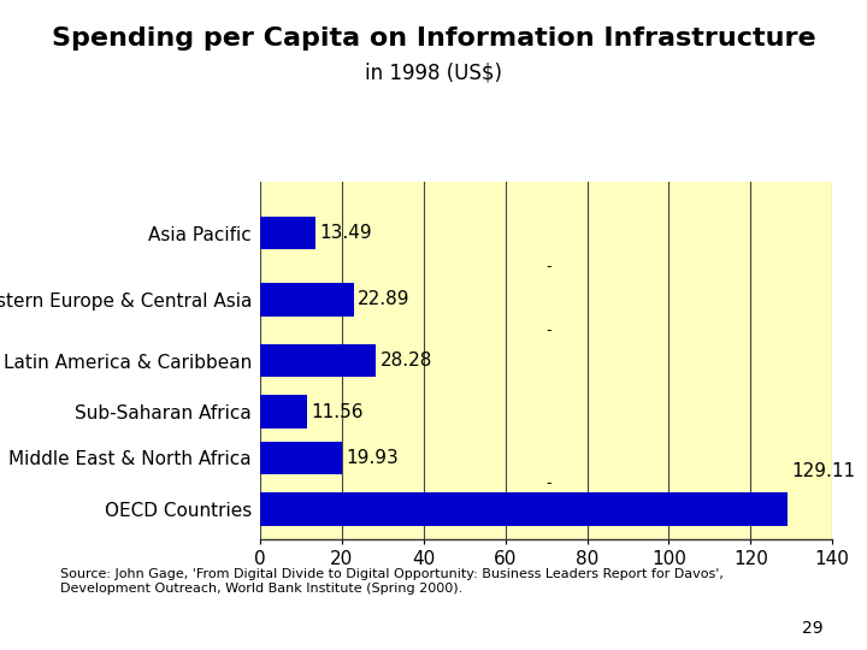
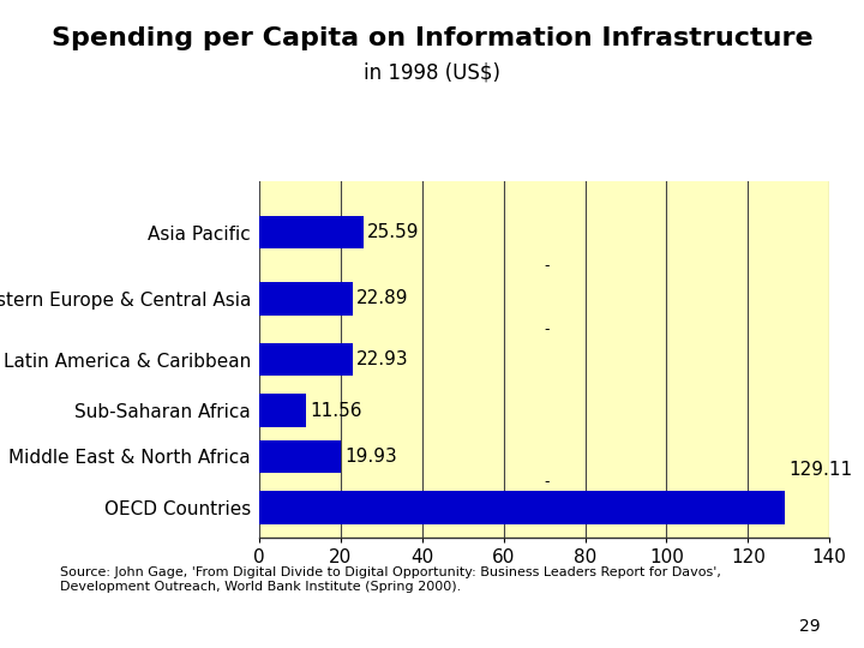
Asia Pacific: 13.49 -> 25.59
Latin America & Caribbean: 28.28 -> 22.93
